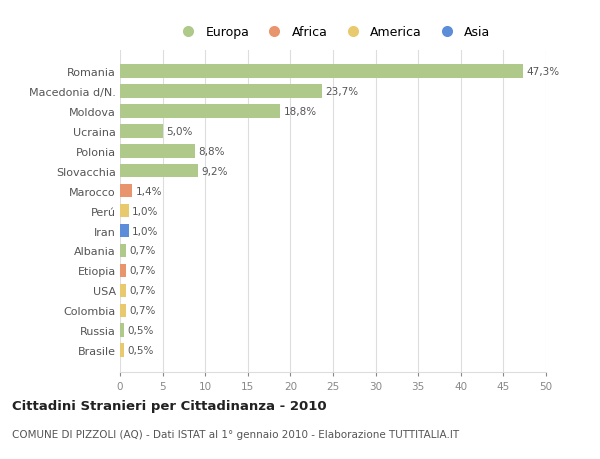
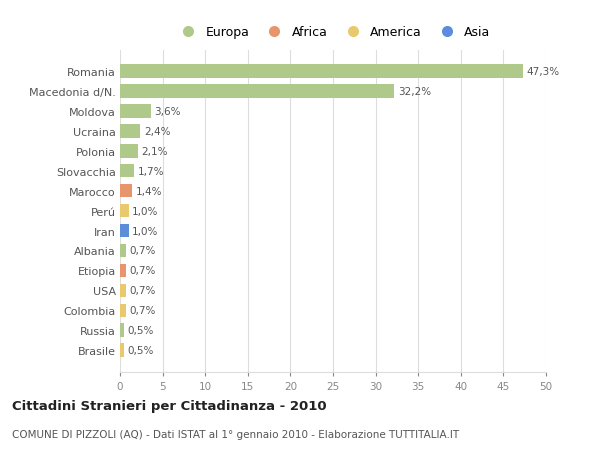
Macedonia d/N.: 23,7% -> 32,2%
Moldova: 18,8% -> 3,6%
Ucraina: 5,0% -> 2,4%
Polonia: 8,8% -> 2,1%
Slovacchia: 9,2% -> 1,7%
